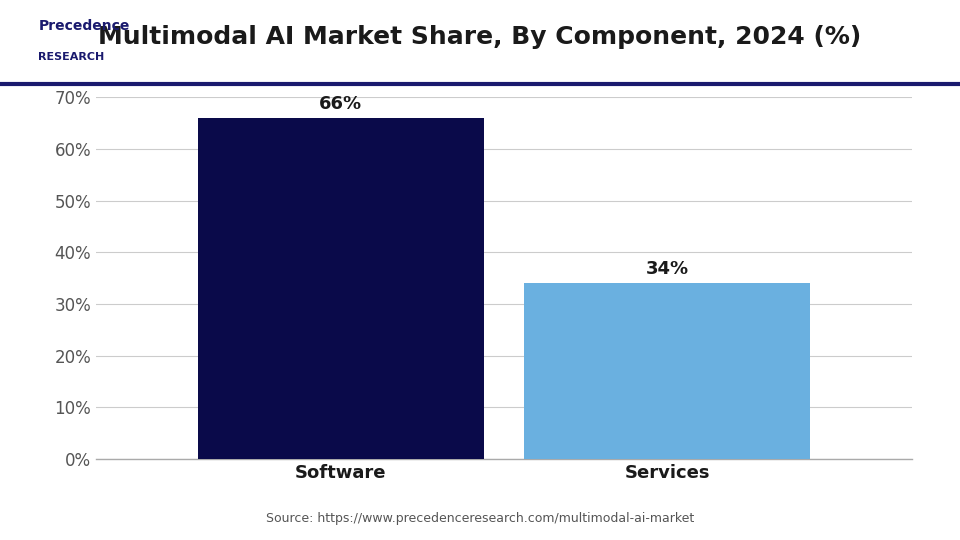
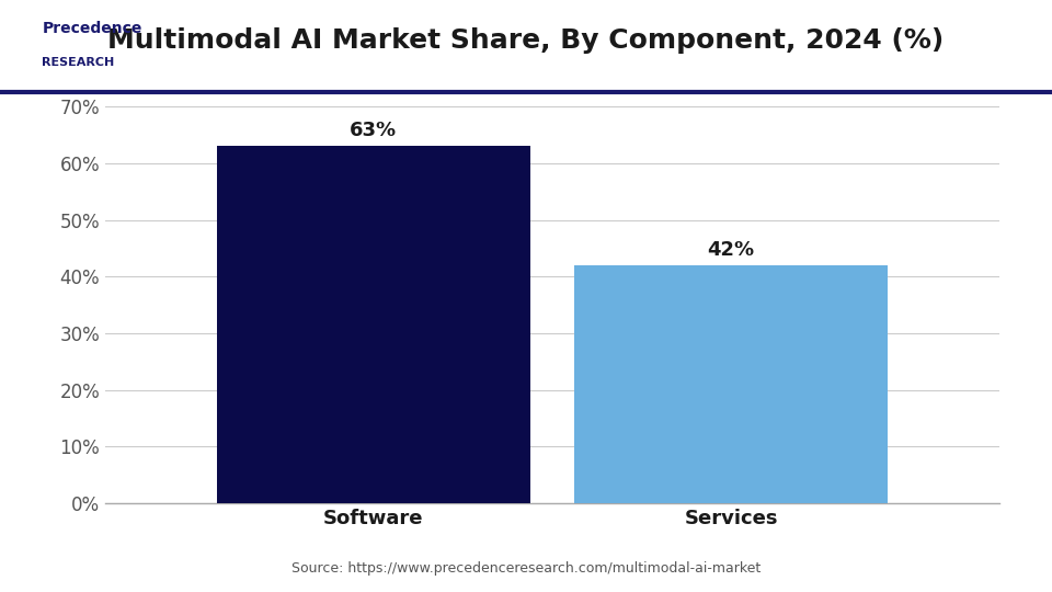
Software: 66% -> 63%
Services: 34% -> 42%
